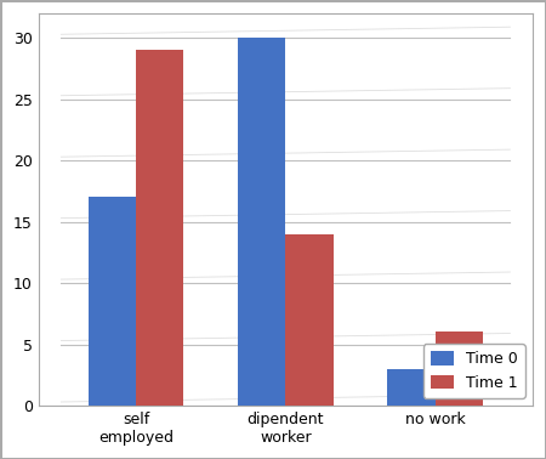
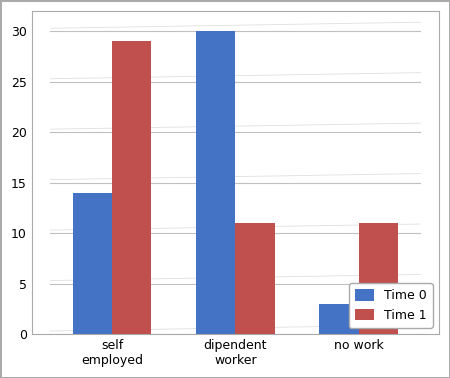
Time 0/self employed: 17 -> 14
Time 1/dipendent worker: 14 -> 11
Time 1/no work: 6 -> 11
